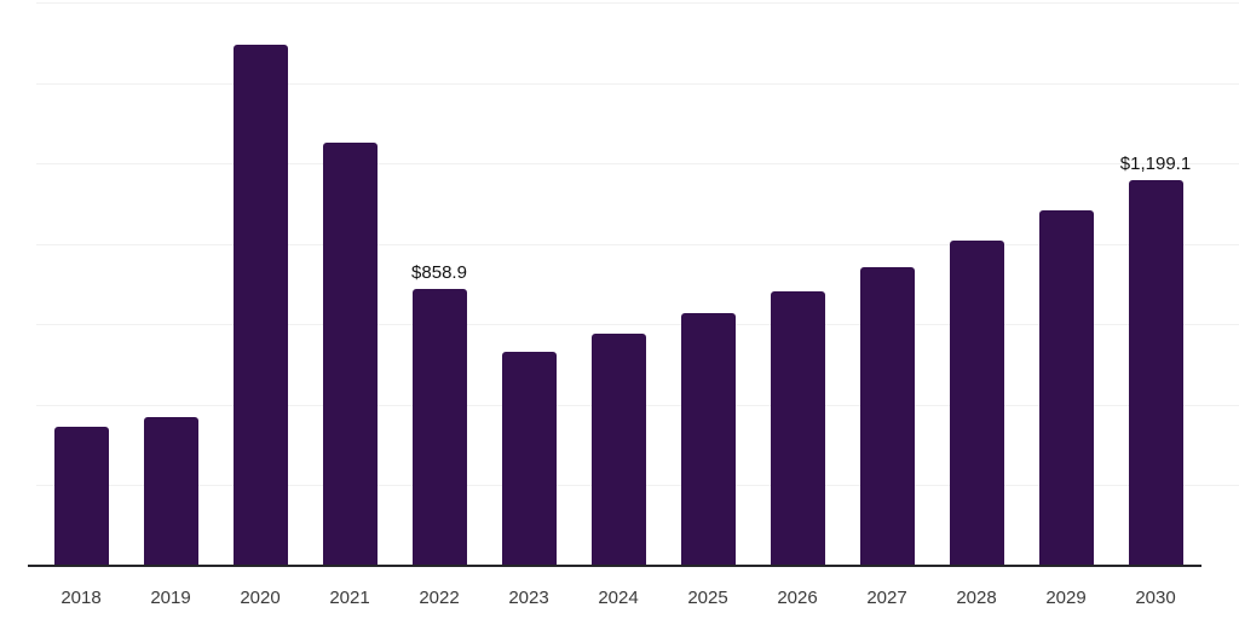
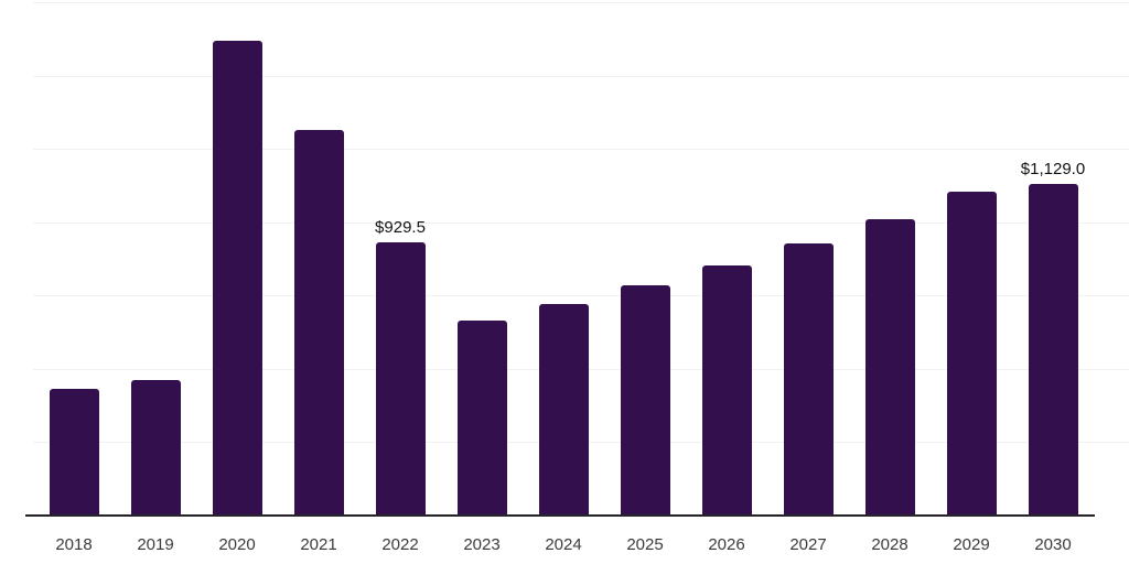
2022: $858.9 -> $929.5
2030: $1,199.1 -> $1,129.0
